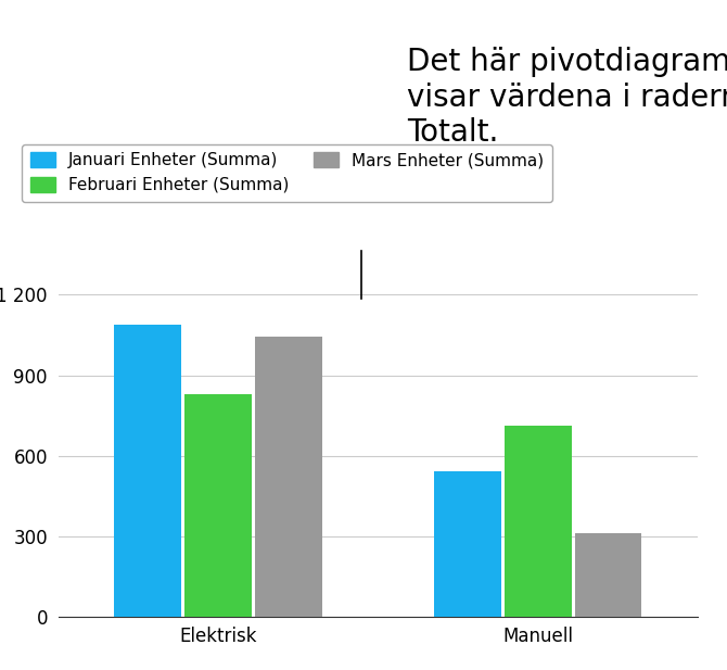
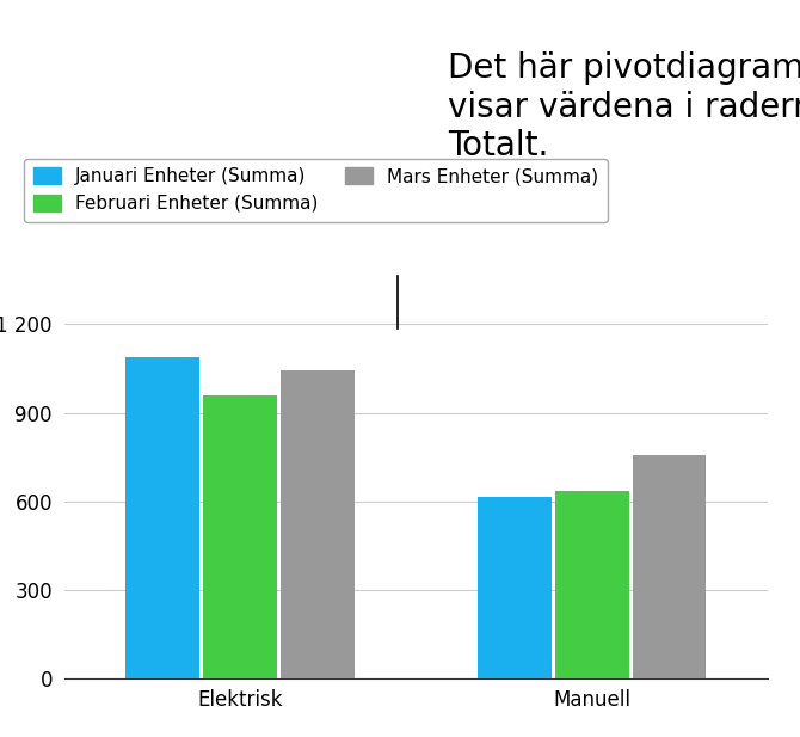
Februari Enheter (Summa)/Elektrisk: 830 -> 960
Januari Enheter (Summa)/Manuell: 540 -> 615
Februari Enheter (Summa)/Manuell: 710 -> 635
Mars Enheter (Summa)/Manuell: 310 -> 755
